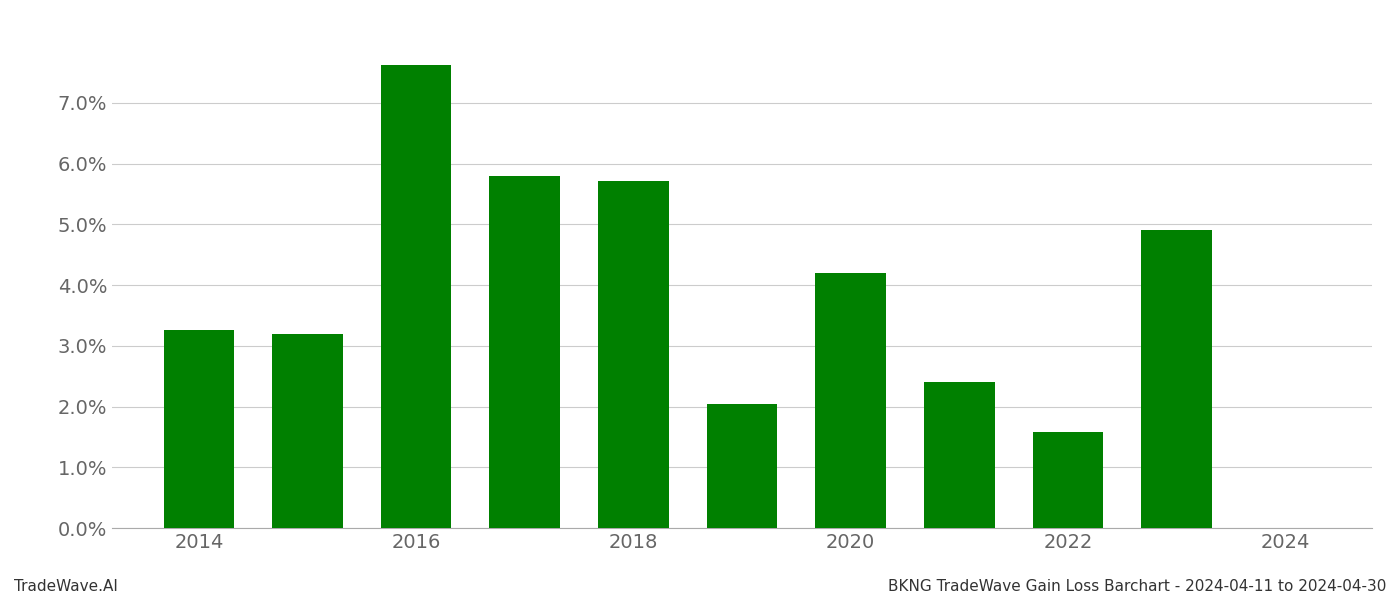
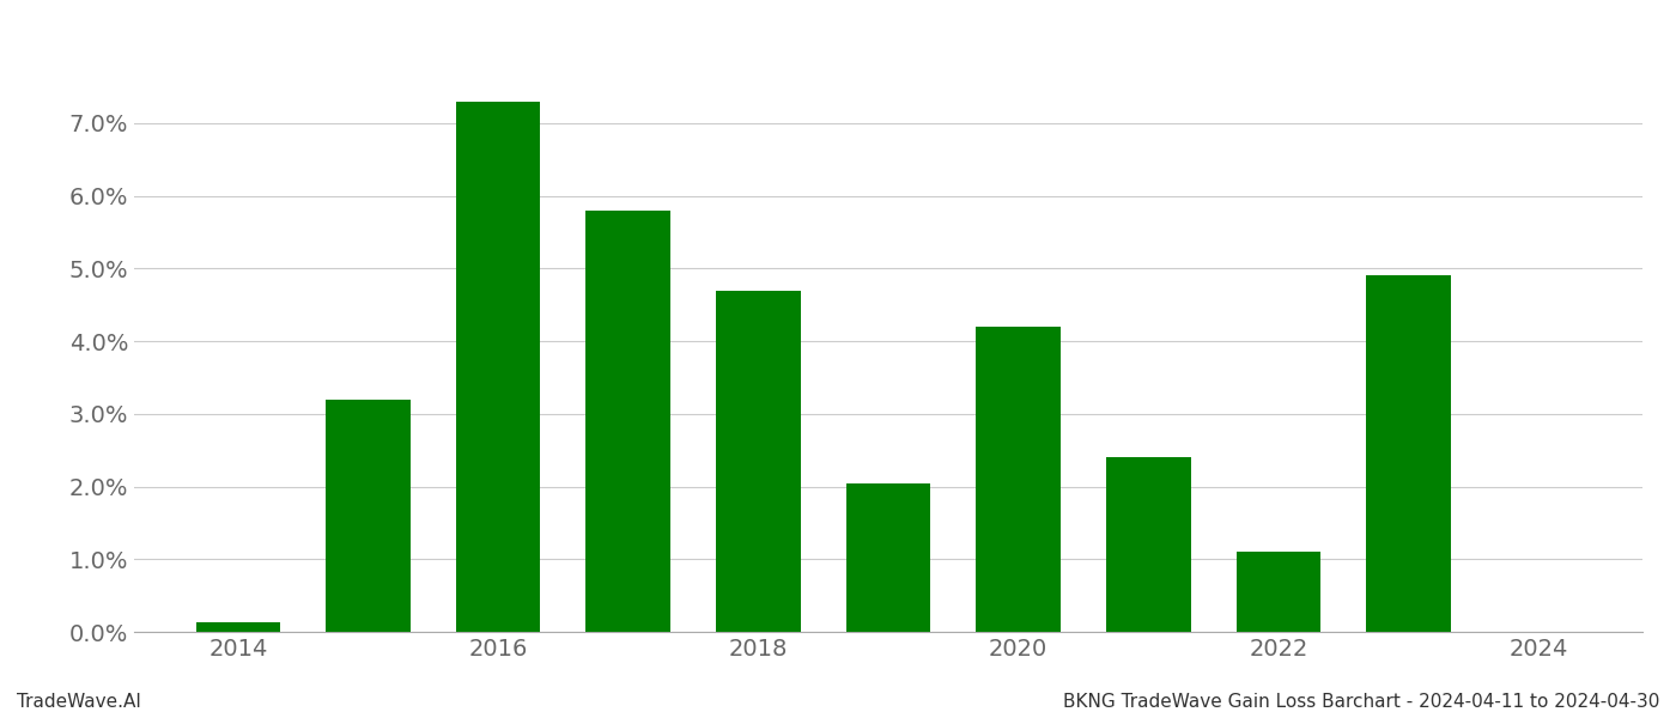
2014: 3.26% -> 0.13%
2016: 7.62% -> 7.30%
2018: 5.72% -> 4.70%
2022: 1.58% -> 1.10%
